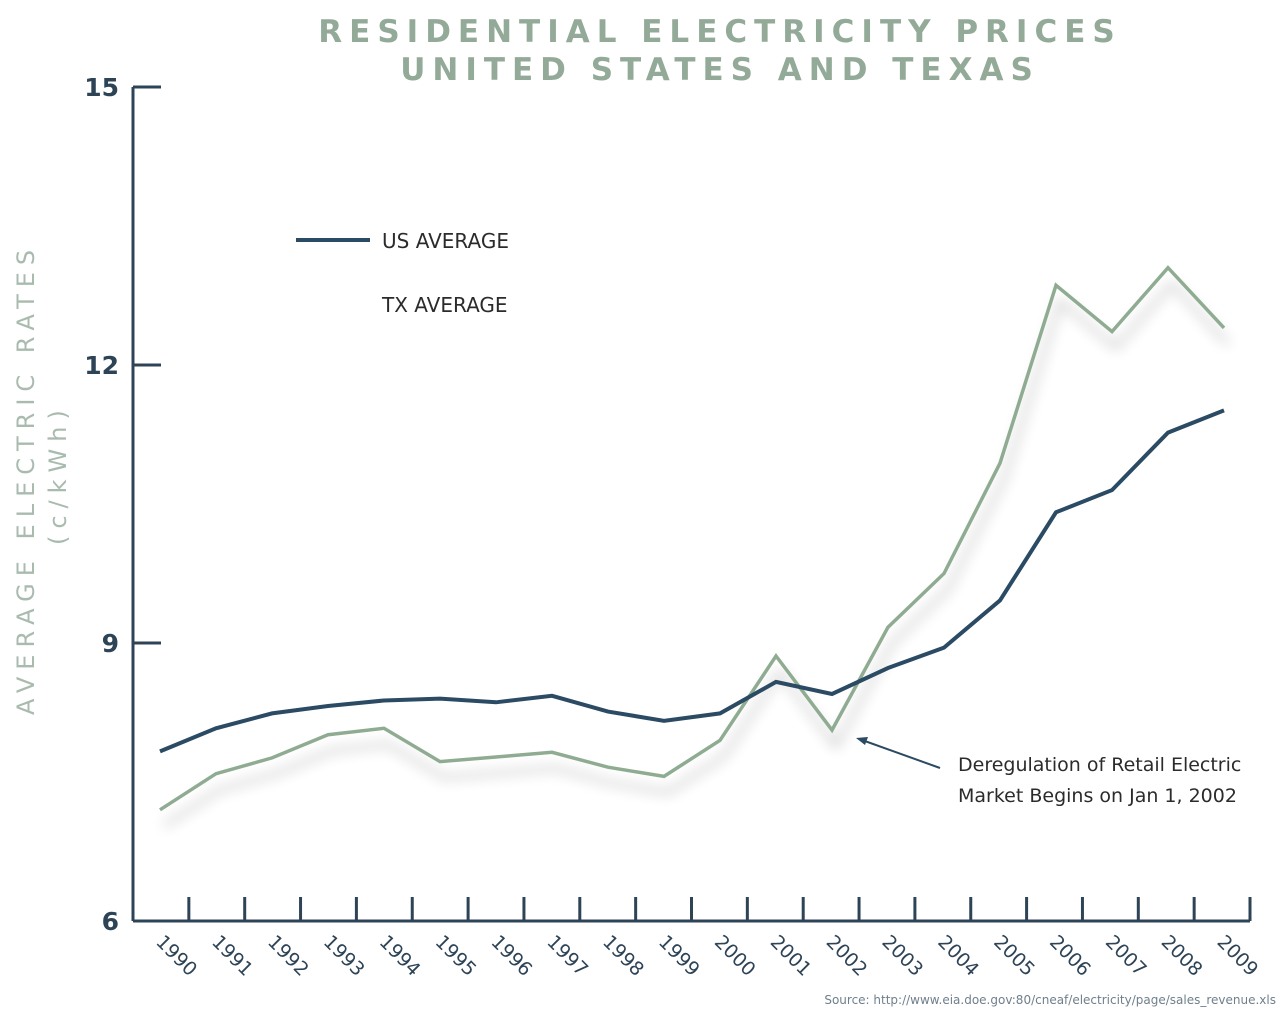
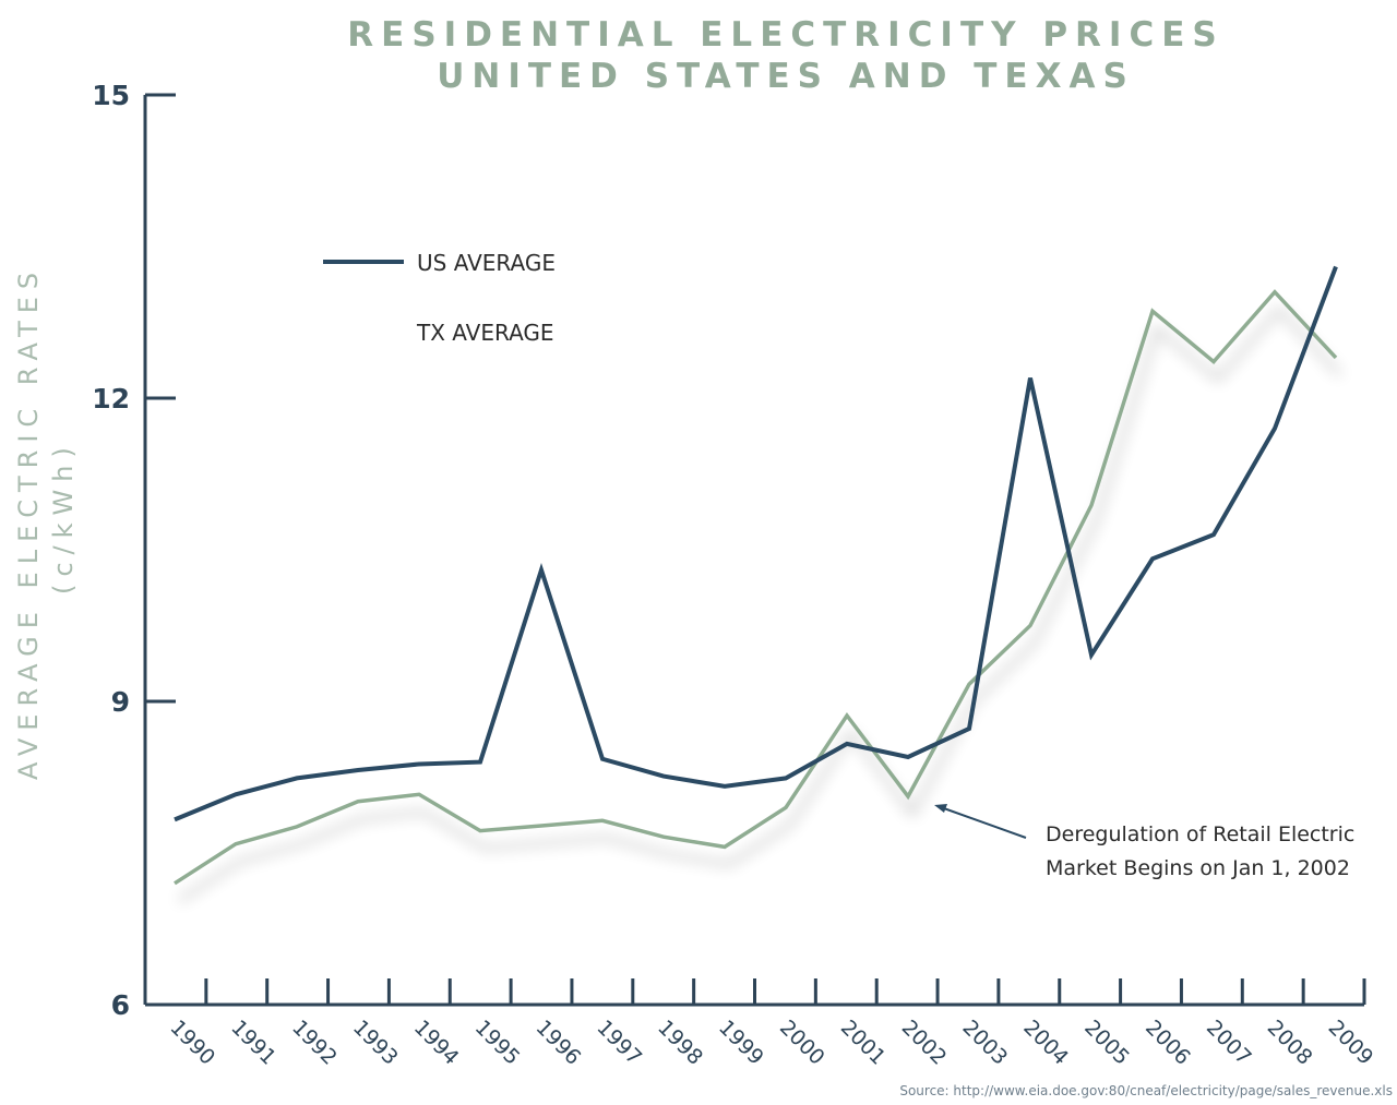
US AVERAGE/1996: 8.4 -> 10.3
US AVERAGE/2004: 8.9 -> 12.2
US AVERAGE/2008: 11.3 -> 11.7
US AVERAGE/2009: 11.5 -> 13.3
